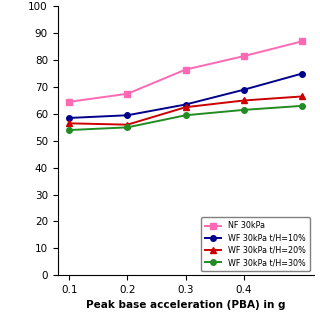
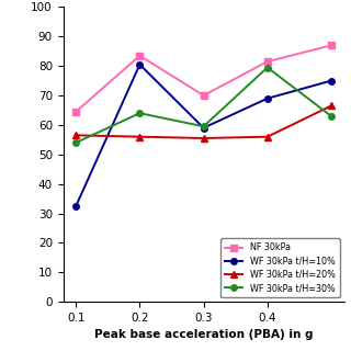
WF 30kPa t/H=10%/0.1: 58.5 -> 32.5
NF 30kPa/0.2: 67.5 -> 83.5
WF 30kPa t/H=10%/0.2: 59.5 -> 80.5
WF 30kPa t/H=30%/0.2: 55.0 -> 64.0
NF 30kPa/0.3: 76.5 -> 70.0
WF 30kPa t/H=10%/0.3: 63.5 -> 59.0
WF 30kPa t/H=20%/0.3: 62.5 -> 55.5
WF 30kPa t/H=20%/0.4: 65.0 -> 56.0
WF 30kPa t/H=30%/0.4: 61.5 -> 79.5
